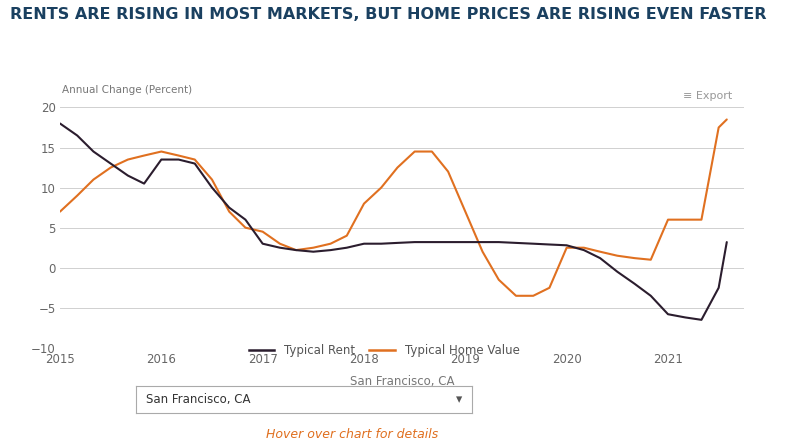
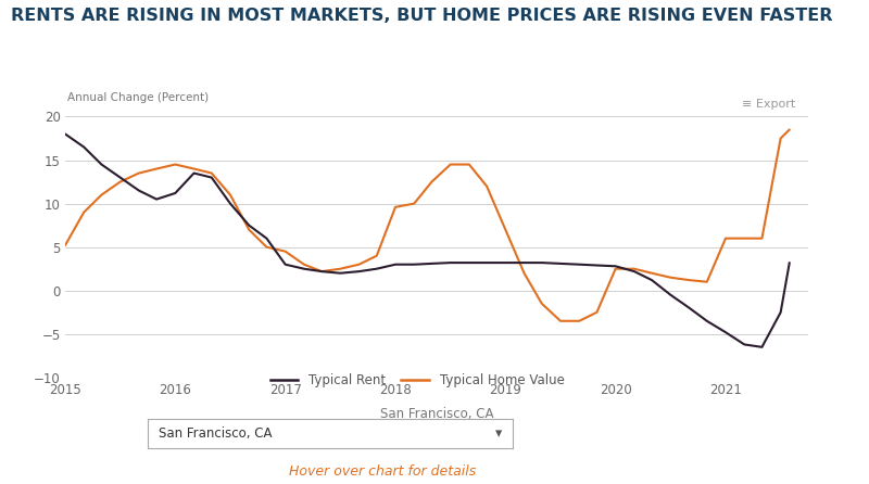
Typical Home Value/2015: 7.0 -> 5.2
Typical Rent/2016: 13.5 -> 11.2
Typical Home Value/2018: 8.0 -> 9.6
Typical Rent/2021: -5.8 -> -4.8
